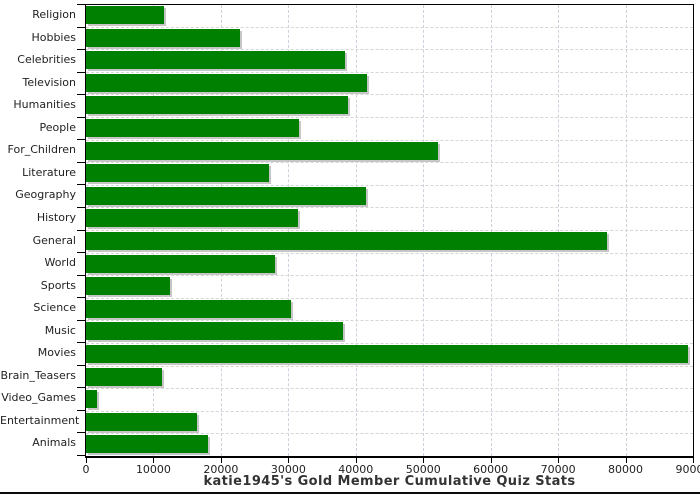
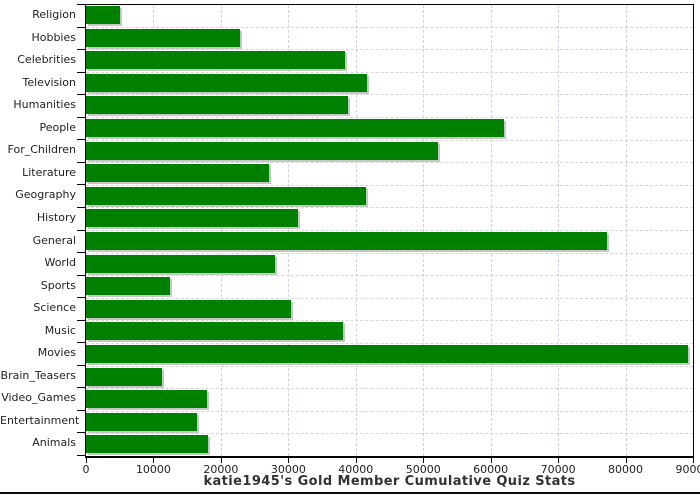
Religion: 12000 -> 5000
People: 32000 -> 62000
Video_Games: 2000 -> 18000
